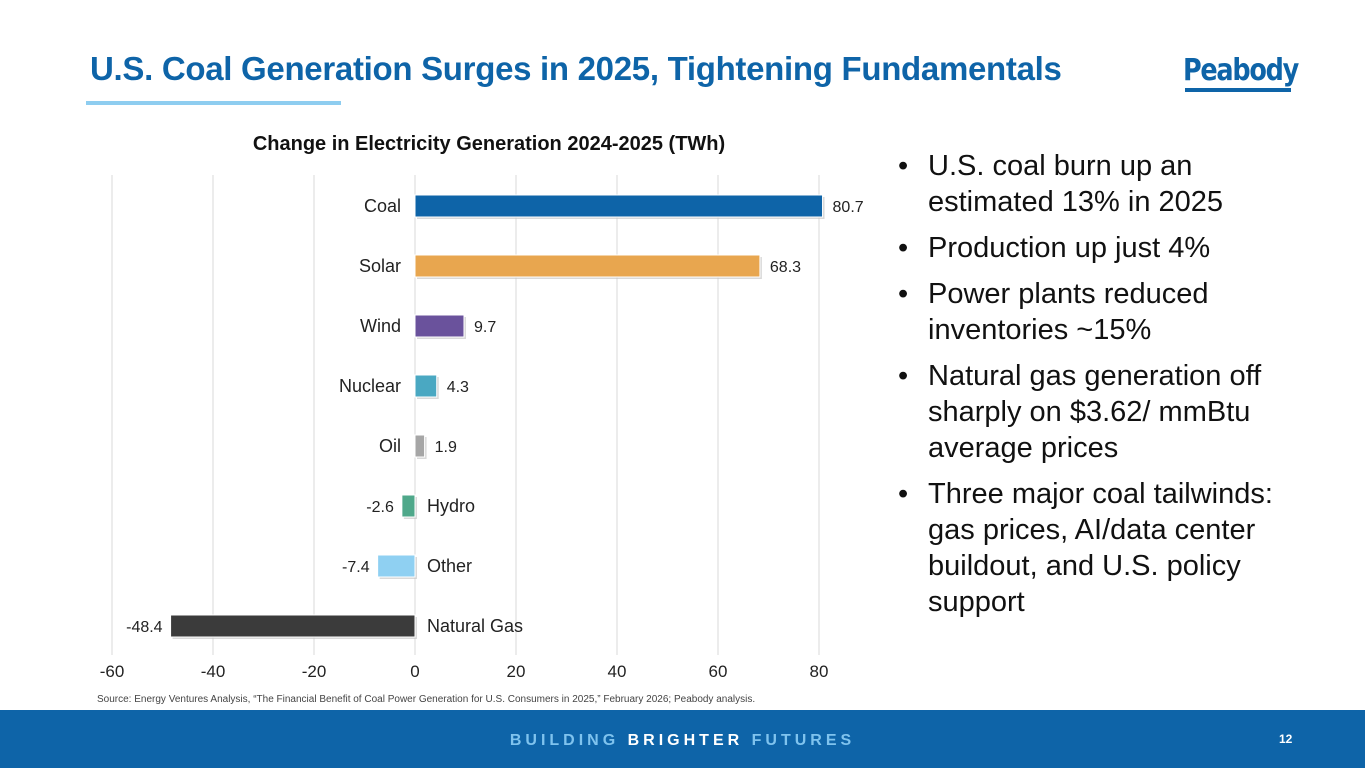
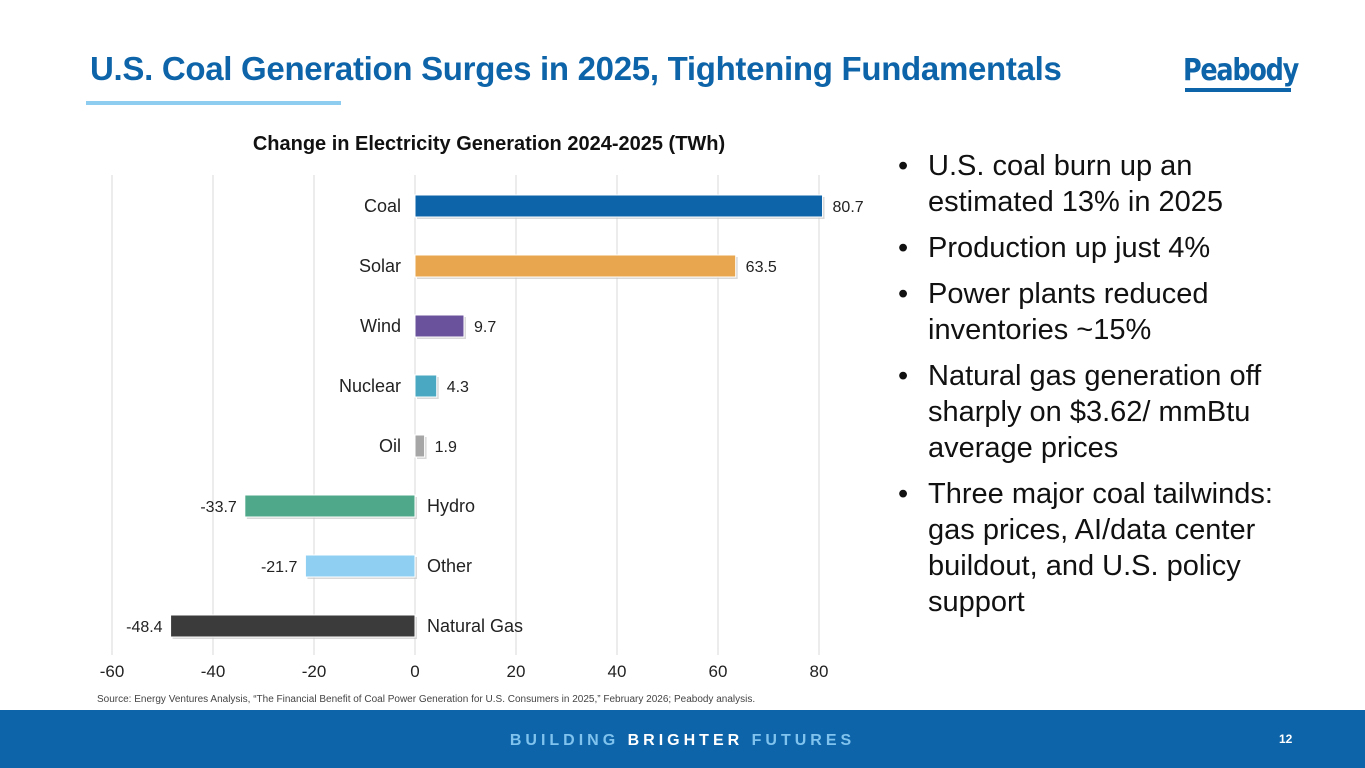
Solar: 68.3 -> 63.5
Hydro: -2.6 -> -33.7
Other: -7.4 -> -21.7
